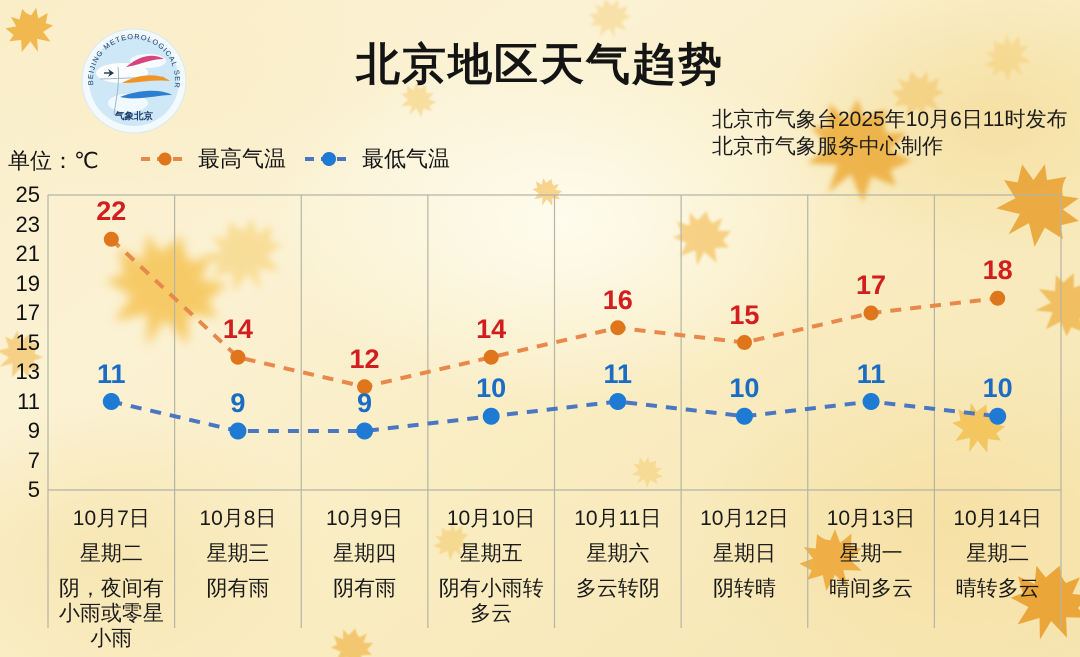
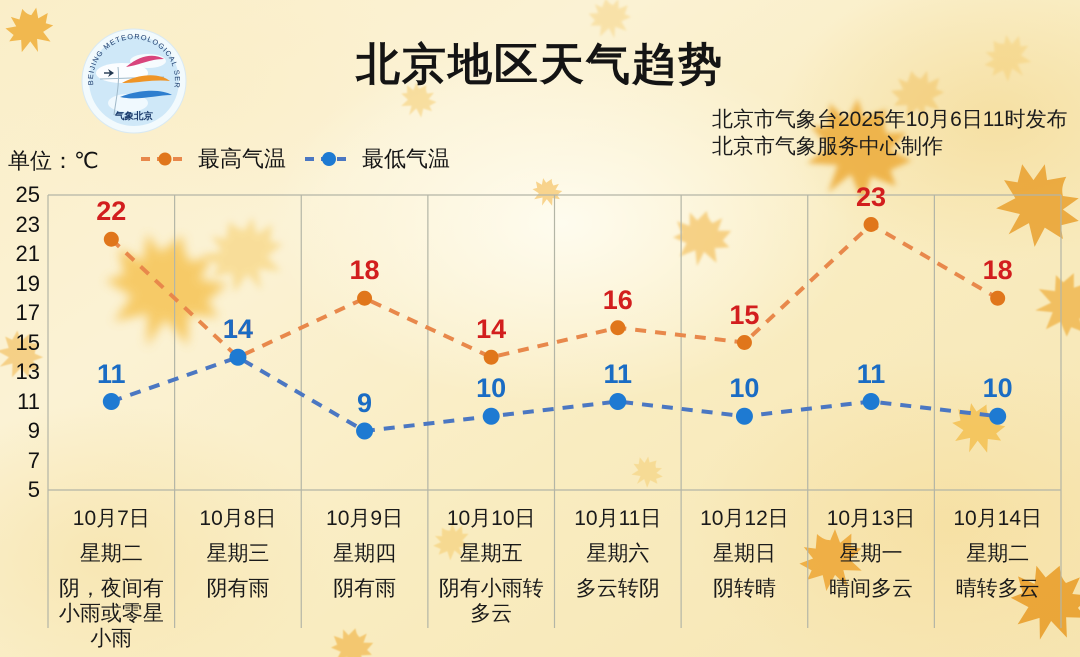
最低气温/10月8日: 9 -> 14
最高气温/10月9日: 12 -> 18
最高气温/10月13日: 17 -> 23
